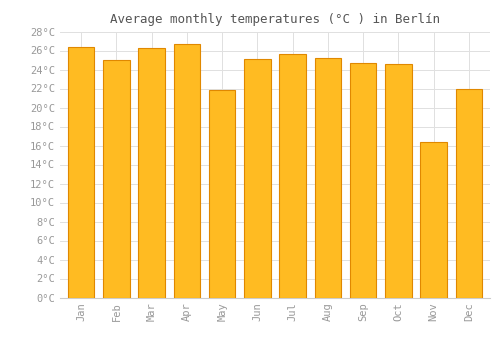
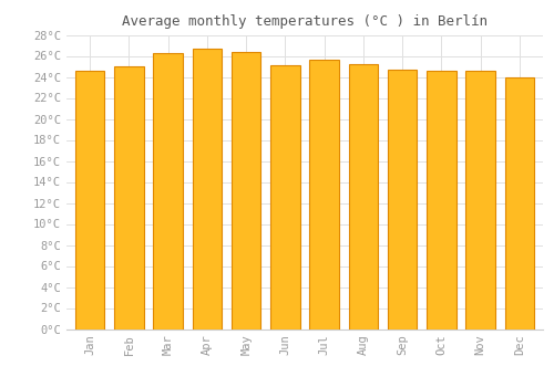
Jan: 26.4°C -> 24.6°C
May: 21.8°C -> 26.4°C
Nov: 16.4°C -> 24.6°C
Dec: 22.0°C -> 24.0°C
